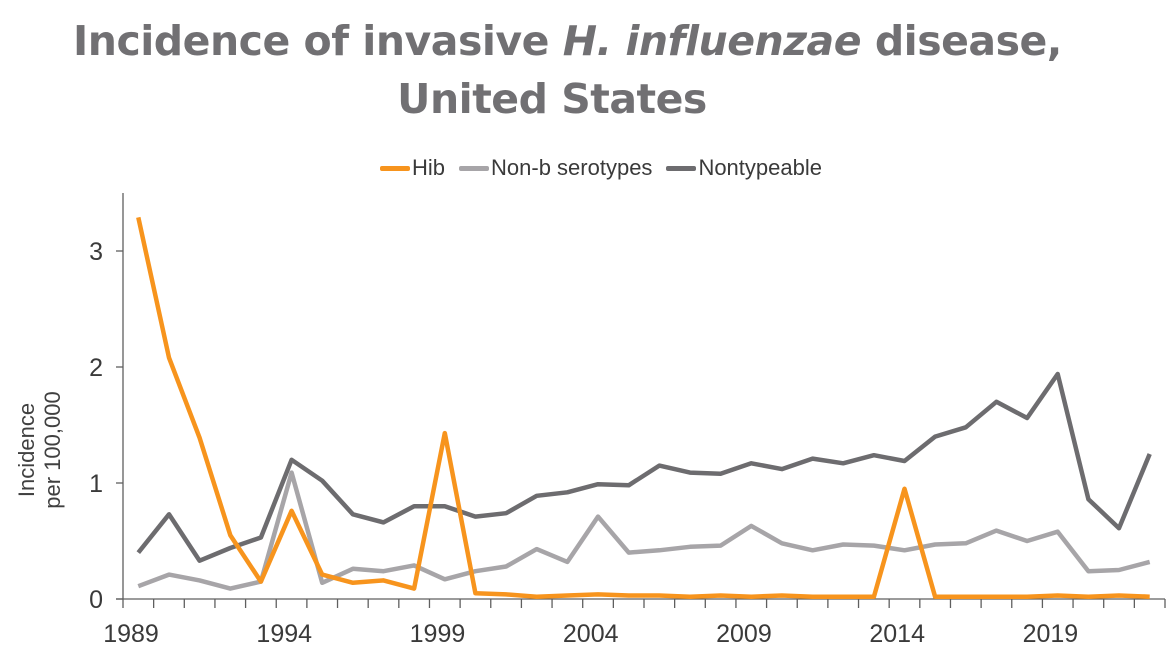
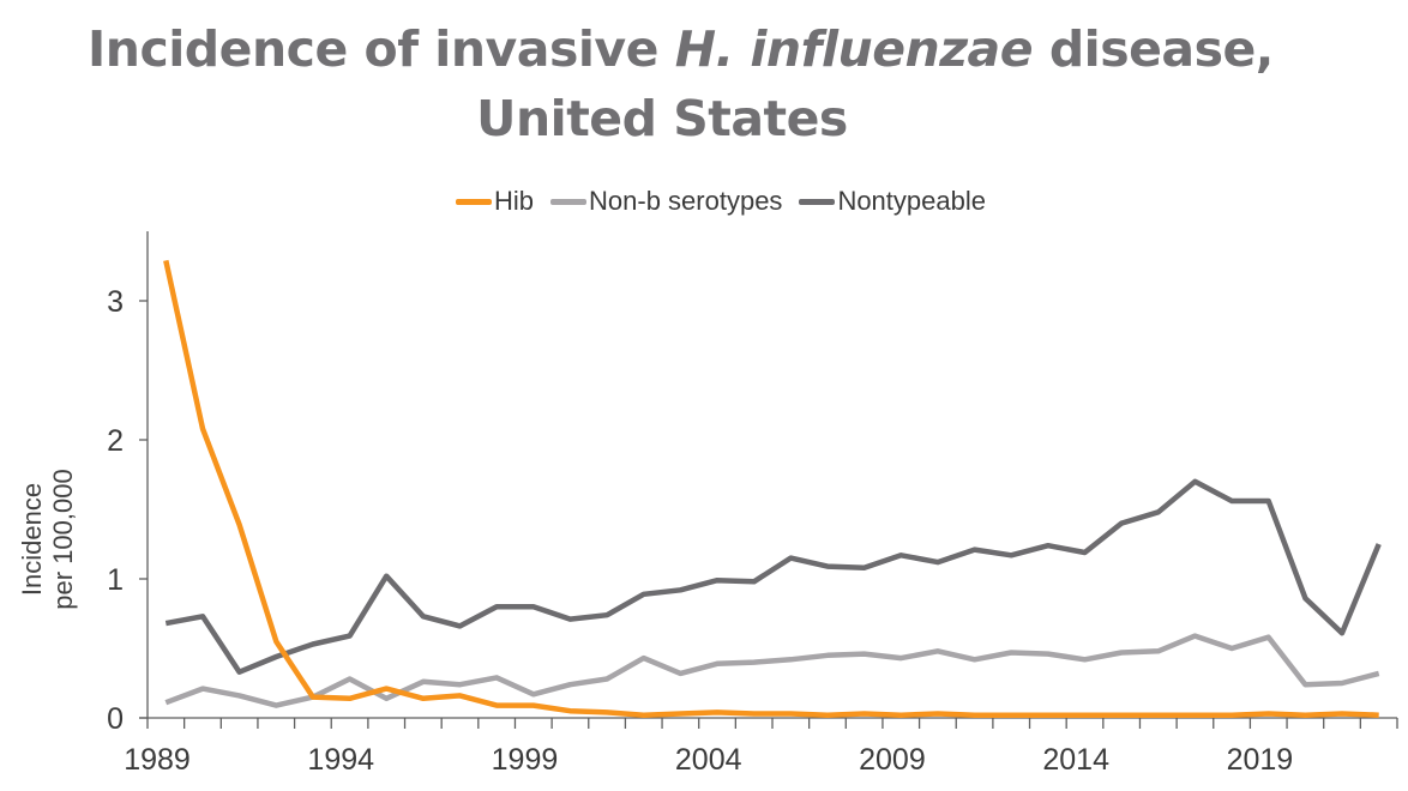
Nontypeable/1989: 0.40 -> 0.68
Hib/1994: 0.76 -> 0.14
Non-b serotypes/1994: 1.09 -> 0.28
Nontypeable/1994: 1.20 -> 0.59
Hib/1999: 1.43 -> 0.09
Non-b serotypes/2004: 0.71 -> 0.39
Non-b serotypes/2009: 0.63 -> 0.43
Hib/2014: 0.95 -> 0.02
Nontypeable/2019: 1.94 -> 1.56
